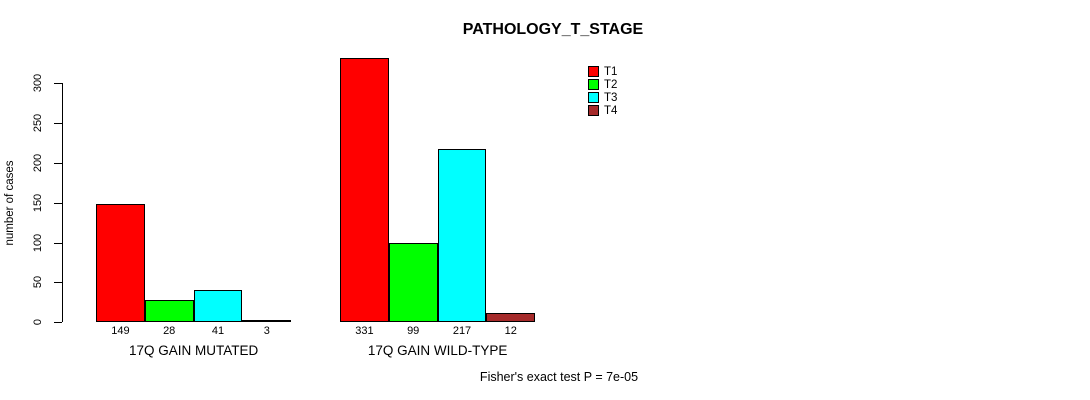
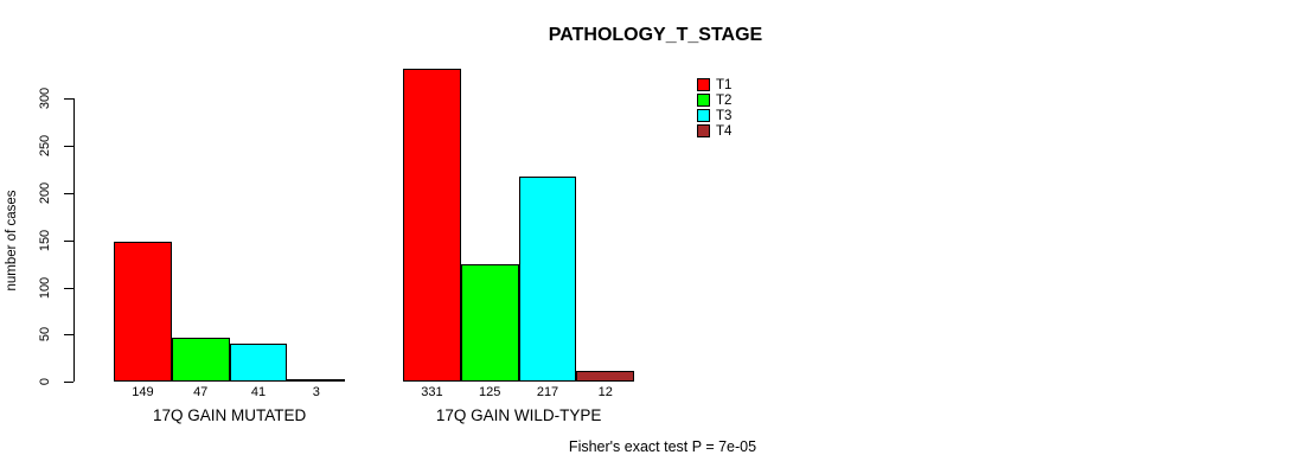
T2/17Q GAIN MUTATED: 28 -> 47
T2/17Q GAIN WILD-TYPE: 99 -> 125
